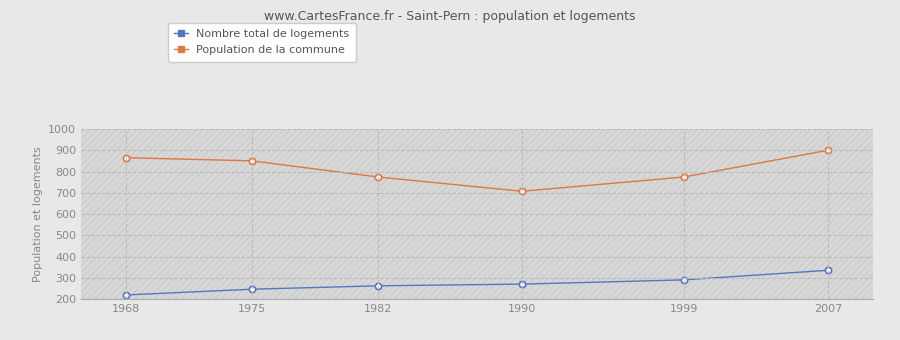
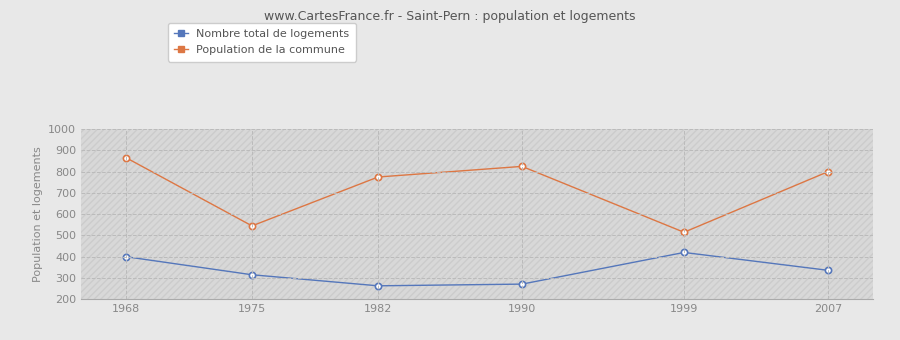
Nombre total de logements/1968: 220 -> 400
Nombre total de logements/1975: 247 -> 315
Population de la commune/1975: 851 -> 545
Population de la commune/1990: 708 -> 825
Nombre total de logements/1999: 291 -> 420
Population de la commune/1999: 775 -> 515
Population de la commune/2007: 901 -> 800
